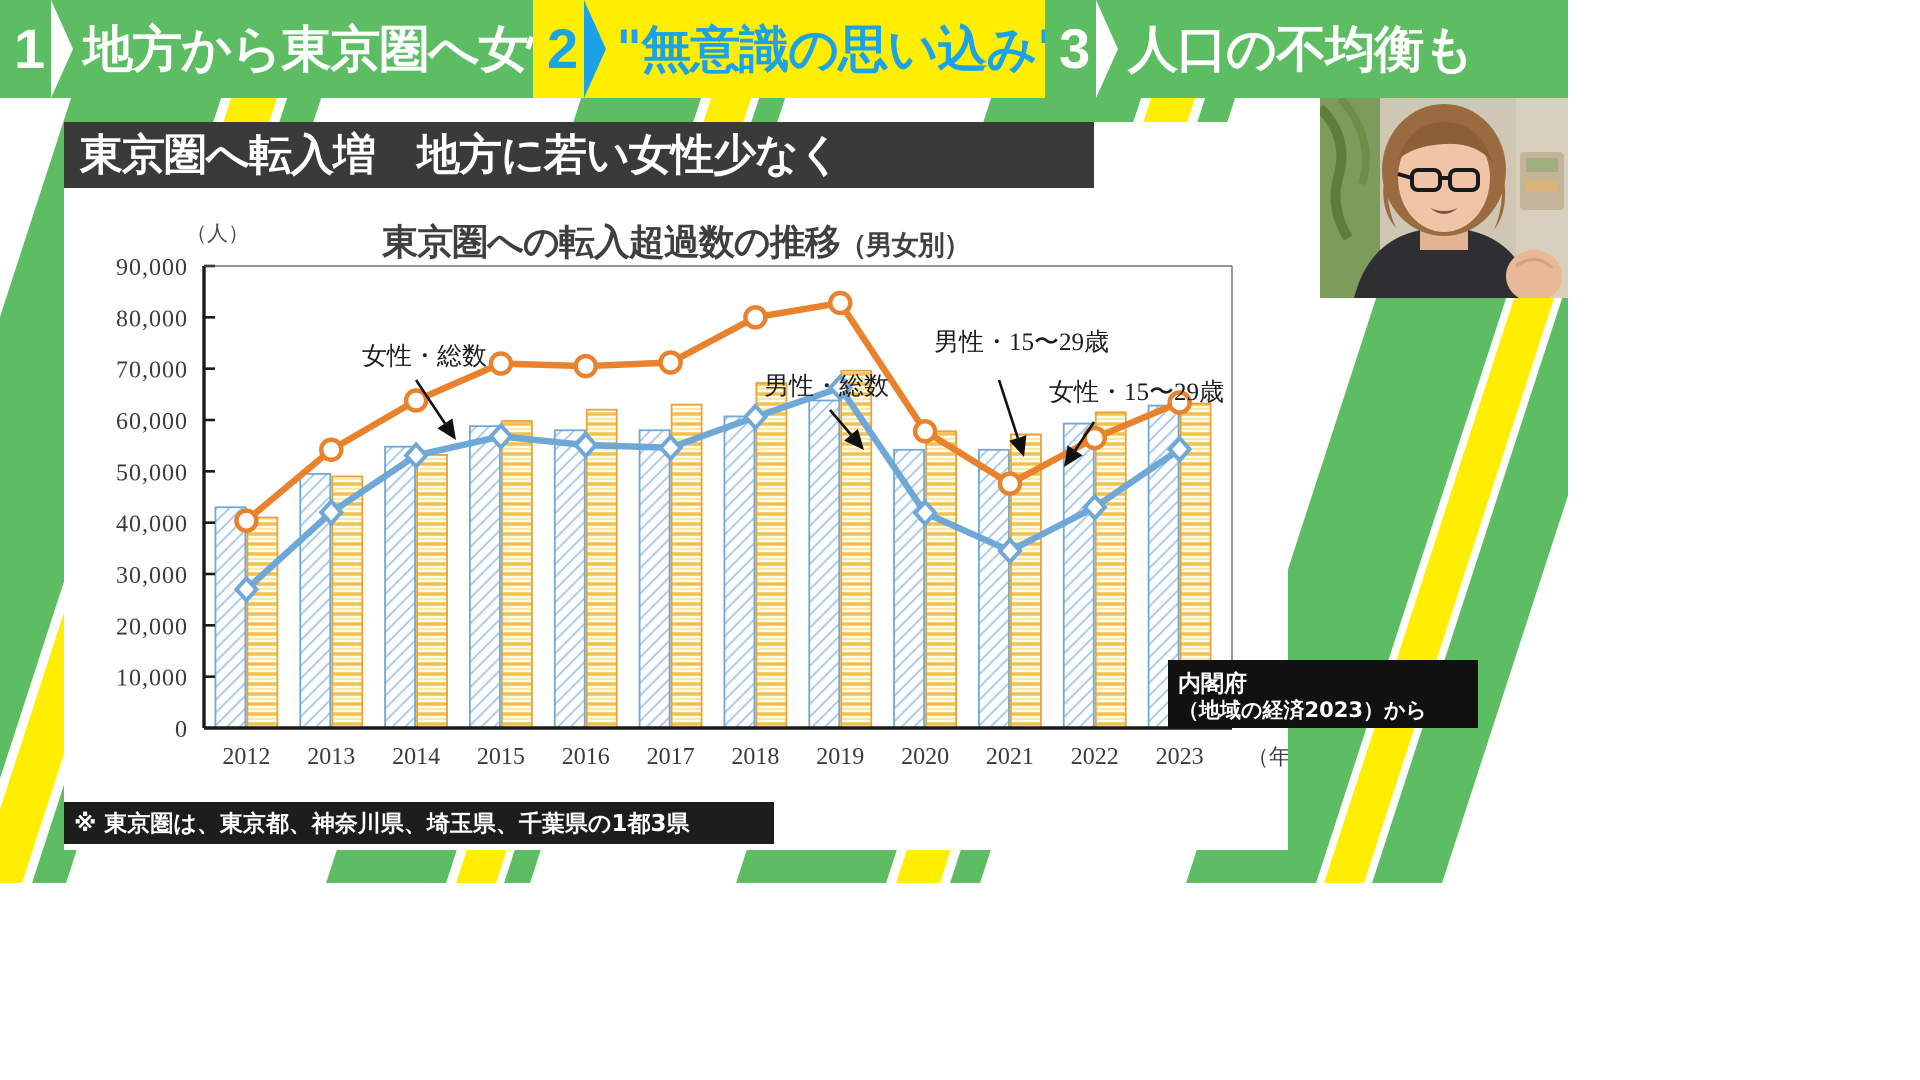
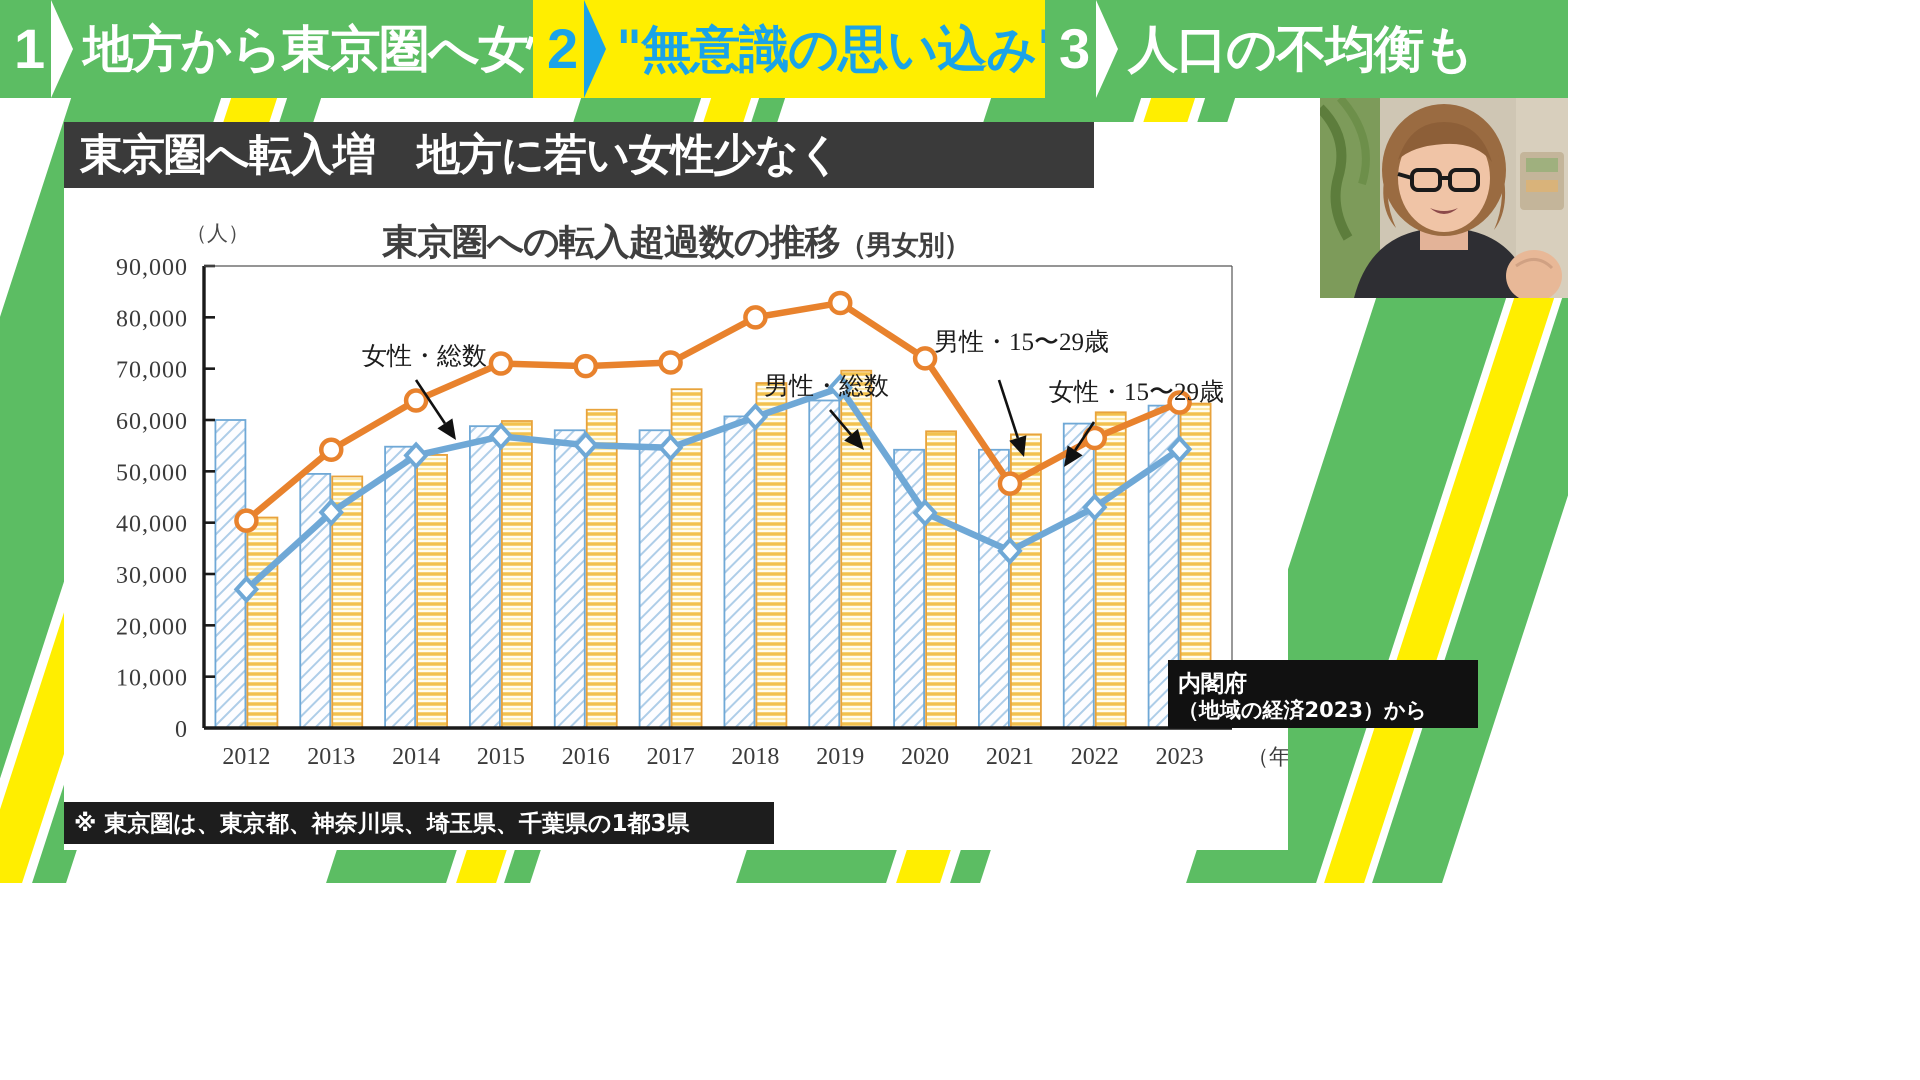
男性・総数/2012: 43000 -> 60000
女性・総数/2017: 63000 -> 66000
女性・15〜29歳/2020: 58000 -> 72000
